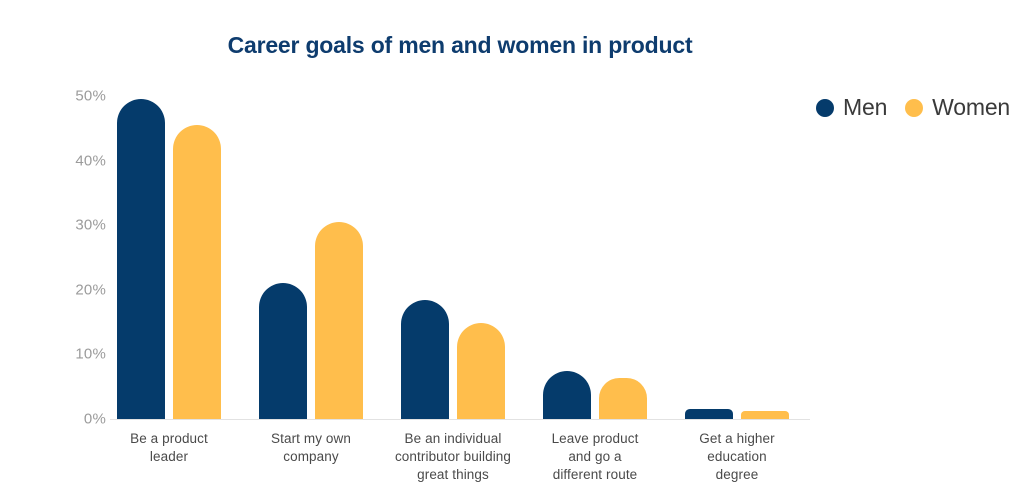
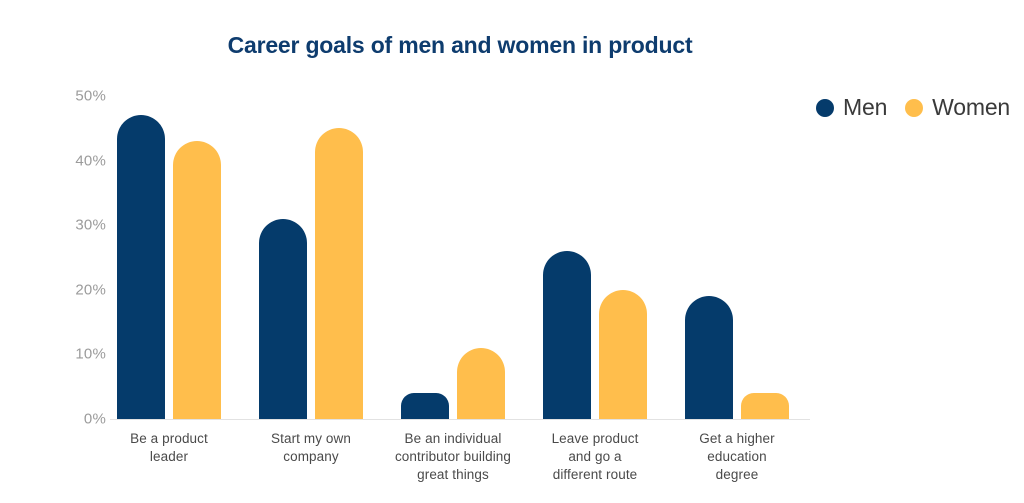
Men/Be a product leader: 50% -> 47%
Women/Be a product leader: 46% -> 43%
Men/Start my own company: 21% -> 31%
Women/Start my own company: 30% -> 45%
Men/Be an individual contributor building great things: 18% -> 4%
Women/Be an individual contributor building great things: 15% -> 11%
Men/Leave product and go a different route: 8% -> 26%
Women/Leave product and go a different route: 6% -> 20%
Men/Get a higher education degree: 2% -> 19%
Women/Get a higher education degree: 1% -> 4%
